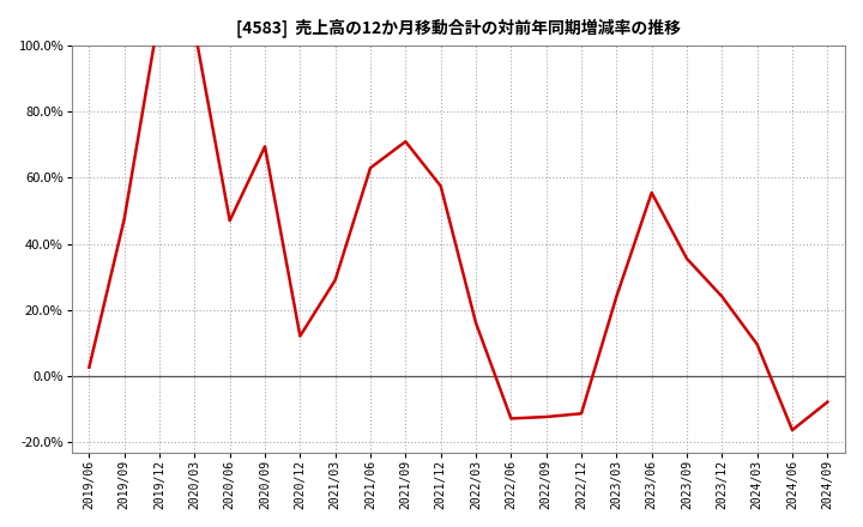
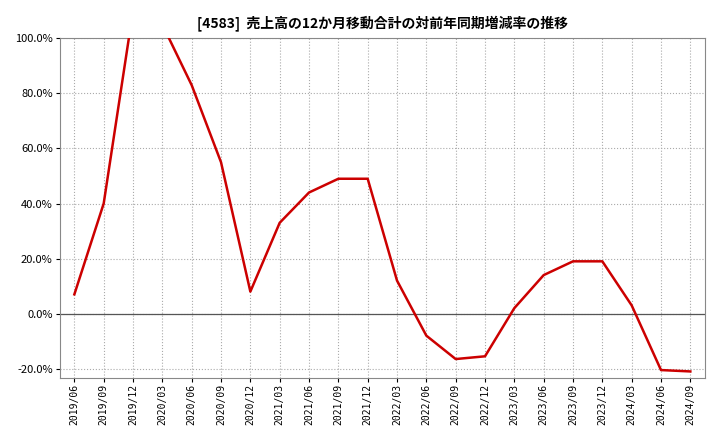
2019/06: 2.5% -> 7.0%
2019/09: 47.5% -> 40.0%
2020/06: 47.0% -> 83.0%
2020/09: 69.5% -> 55.0%
2020/12: 12.0% -> 8.0%
2021/03: 29.0% -> 33.0%
2021/06: 63.0% -> 44.0%
2021/09: 71.0% -> 49.0%
2021/12: 57.5% -> 49.0%
2022/03: 16.0% -> 12.0%
2022/06: -13.0% -> -8.0%
2022/09: -12.5% -> -16.5%
2022/12: -11.5% -> -15.5%
2023/03: 24.0% -> 2.0%
2023/06: 55.5% -> 14.0%
2023/09: 35.5% -> 19.0%
2023/12: 24.0% -> 19.0%
2024/03: 9.5% -> 3.0%
2024/06: -16.5% -> -20.5%
2024/09: -8.0% -> -21.0%
